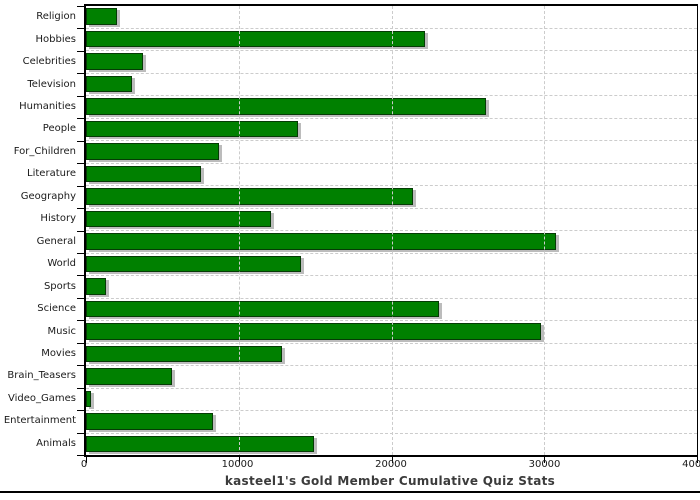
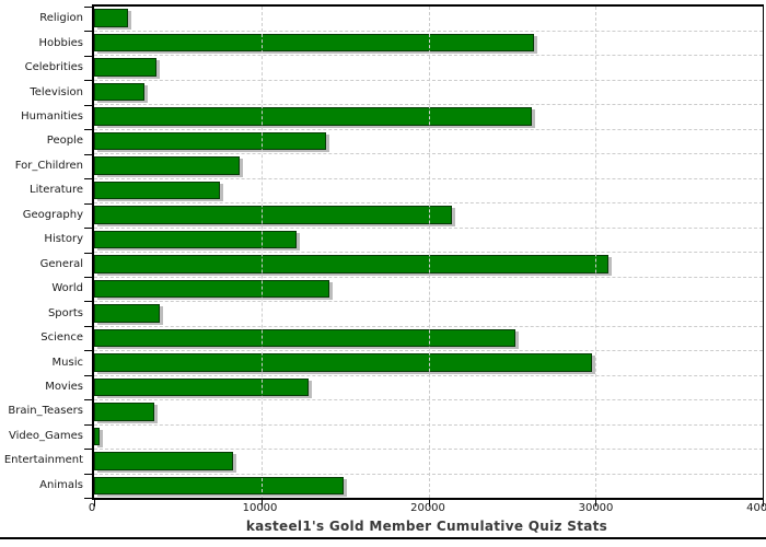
Hobbies: 22200 -> 26300
Sports: 1300 -> 3900
Science: 23100 -> 25200
Brain_Teasers: 5600 -> 3600
